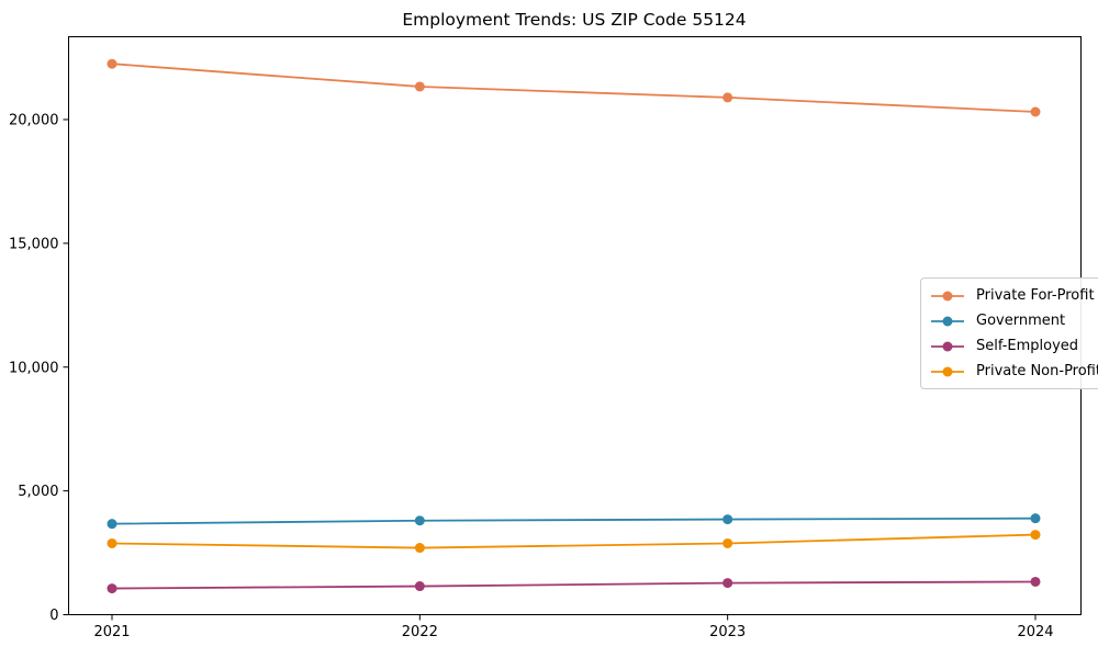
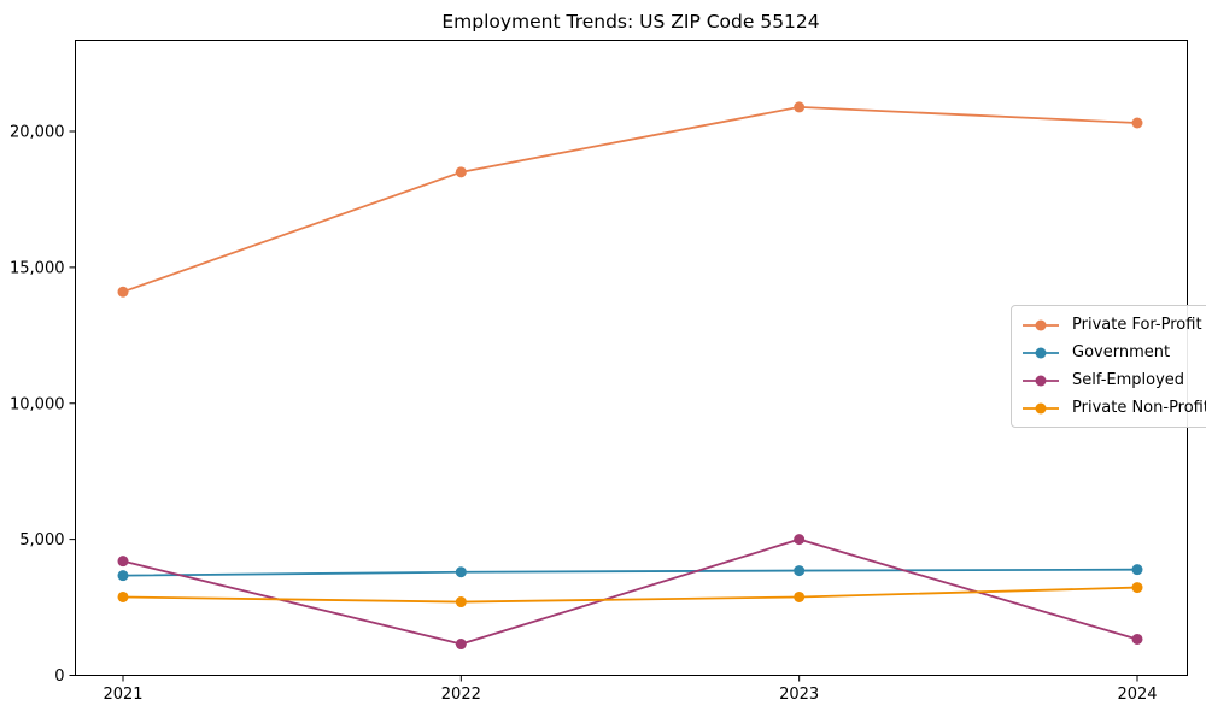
Private For-Profit/2021: 22200 -> 14100
Self-Employed/2021: 1100 -> 4200
Private For-Profit/2022: 21300 -> 18500
Self-Employed/2023: 1300 -> 5000
